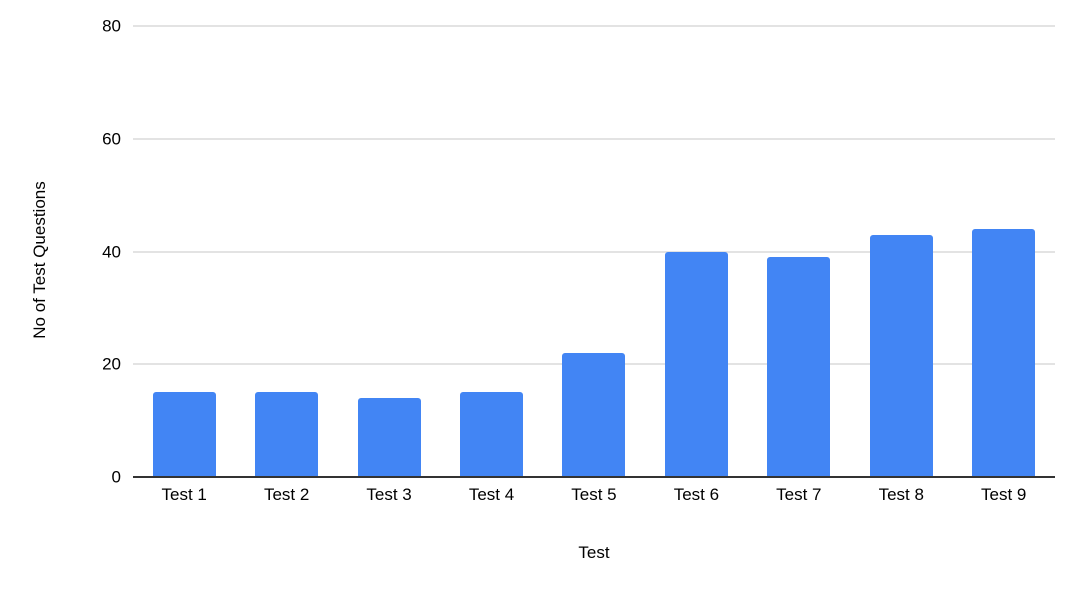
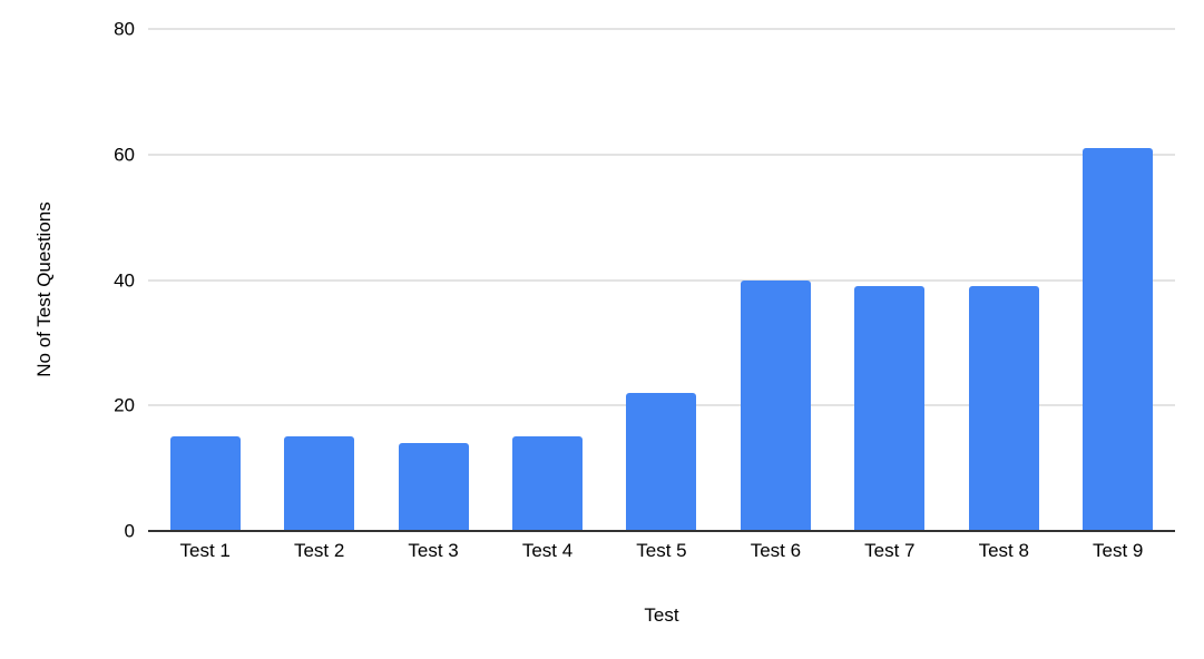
Test 8: 43 -> 39
Test 9: 44 -> 61
